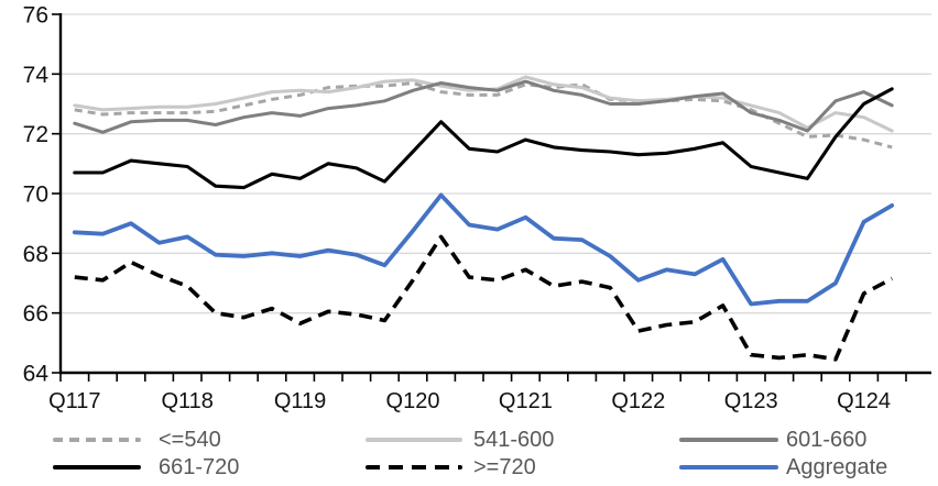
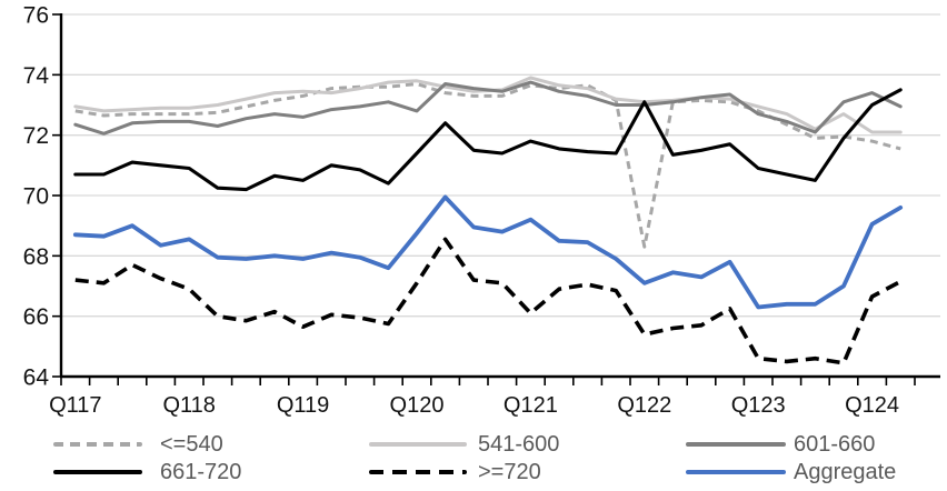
601-660/Q120: 73.5 -> 72.8
>=720/Q121: 67.5 -> 66.1
<=540/Q122: 73.1 -> 68.3
661-720/Q122: 71.3 -> 73.1
541-600/Q124: 72.5 -> 72.1
